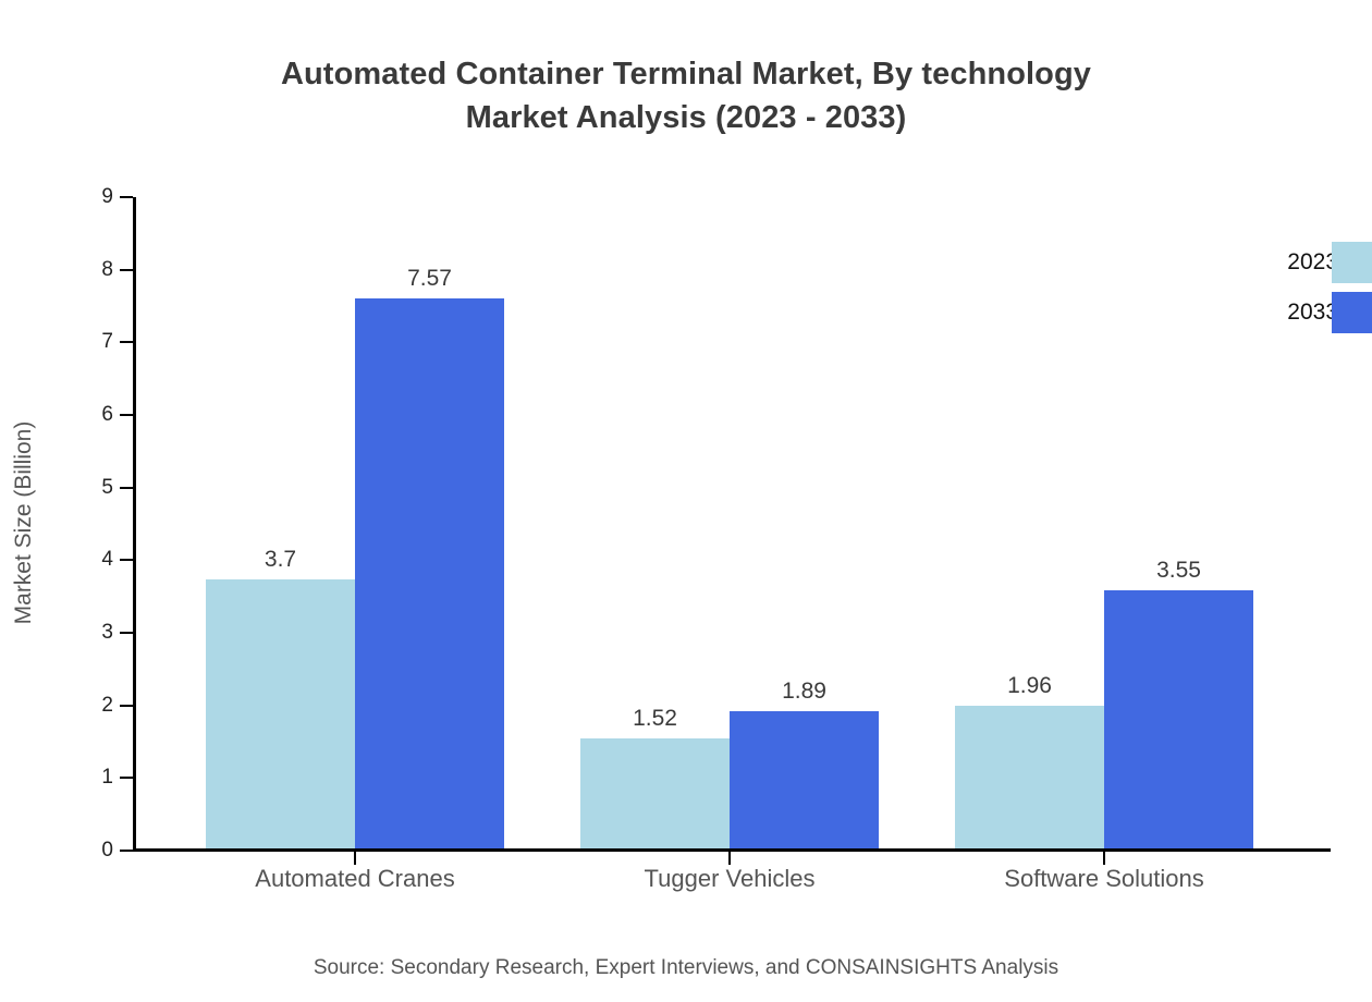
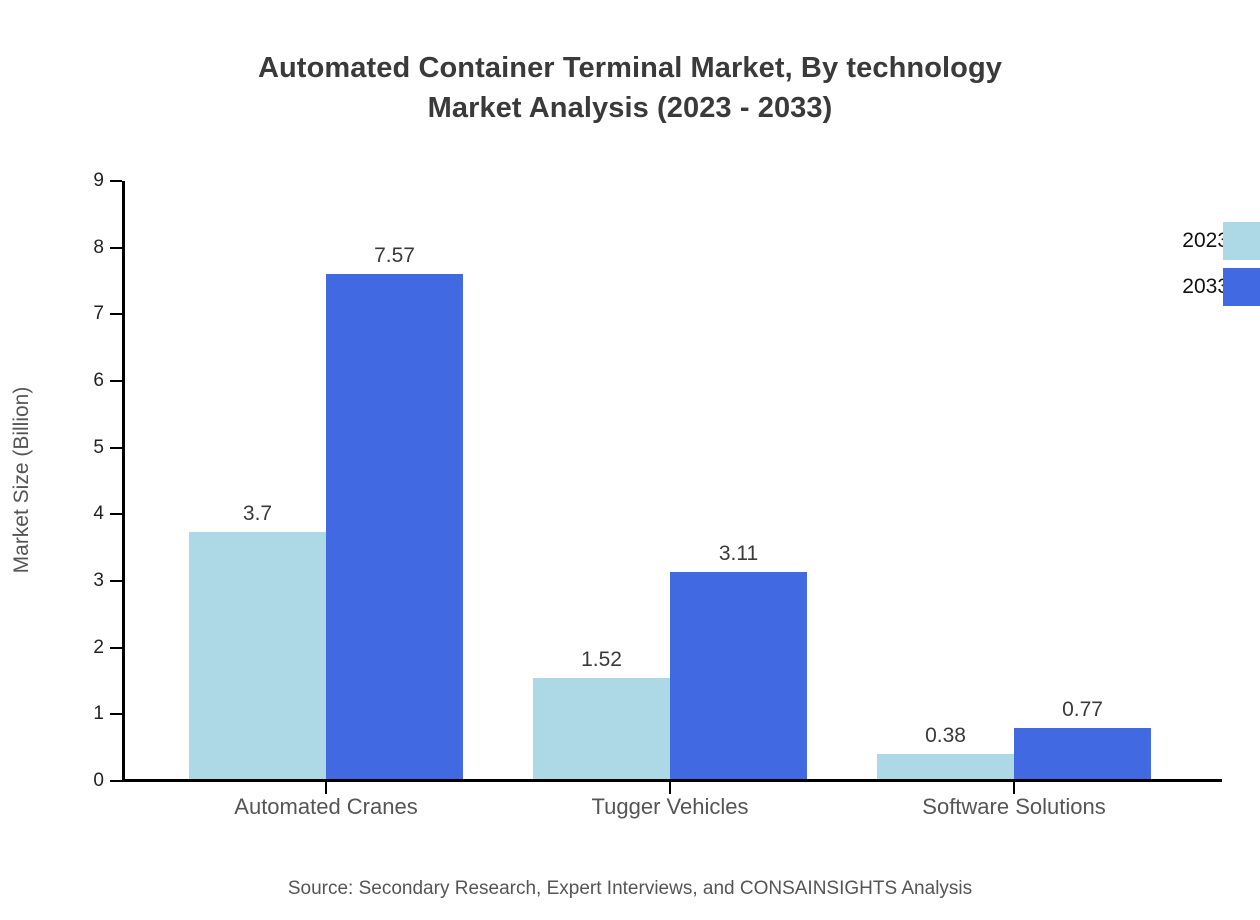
2033/Tugger Vehicles: 1.89 -> 3.11
2023/Software Solutions: 1.96 -> 0.38
2033/Software Solutions: 3.55 -> 0.77
